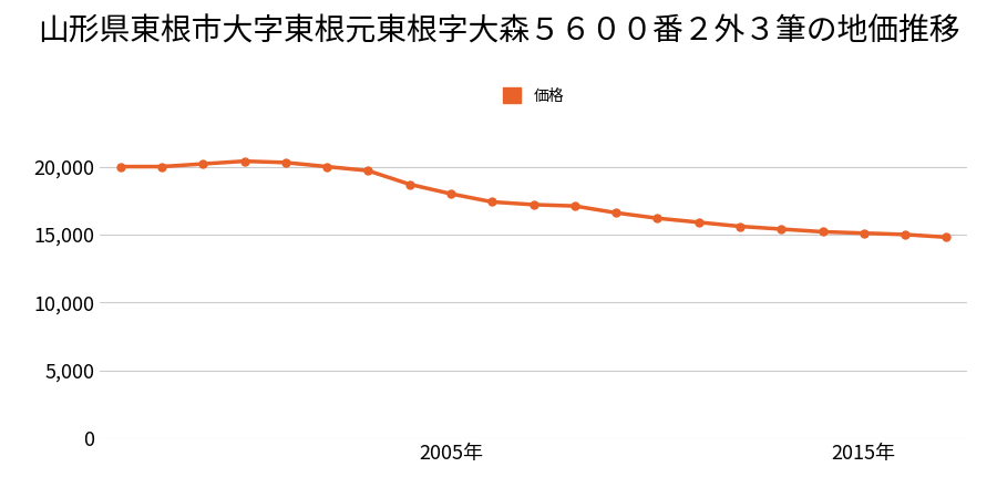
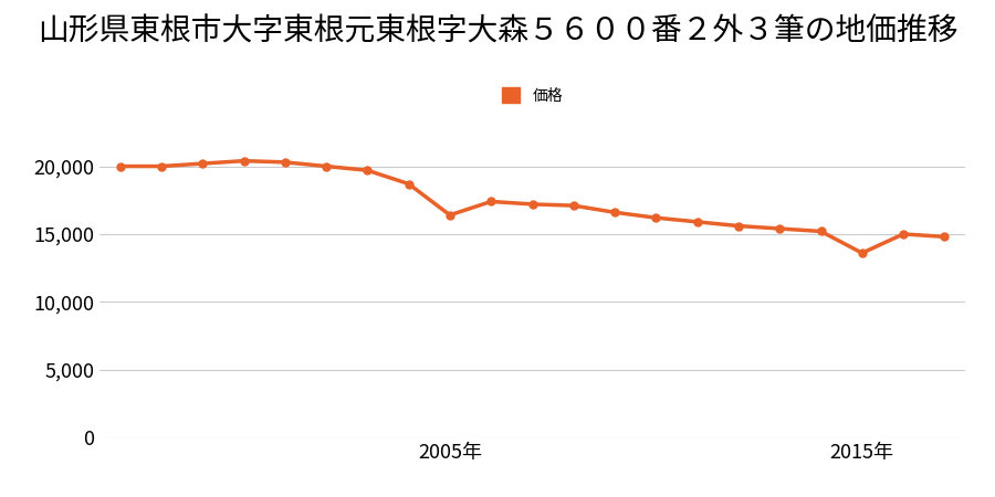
2005年: 18,000 -> 16,400
2015年: 15,100 -> 13,600
